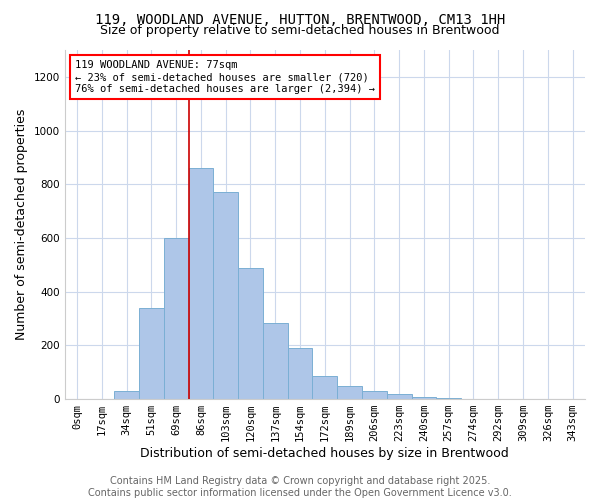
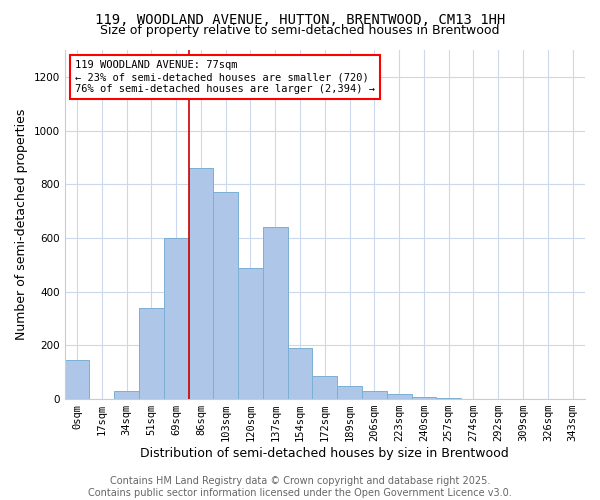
0sqm: 1 -> 145
137sqm: 285 -> 640
